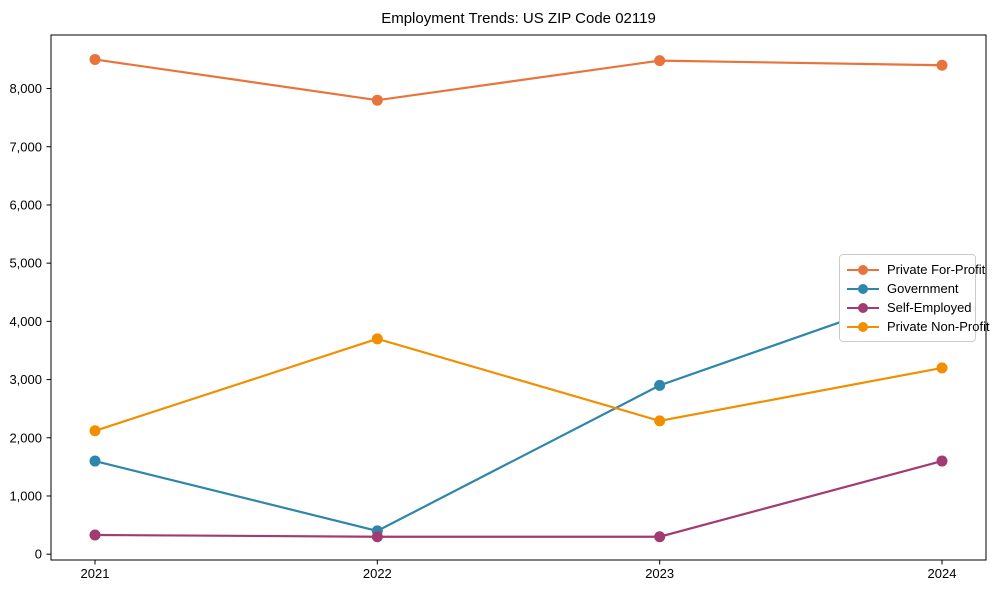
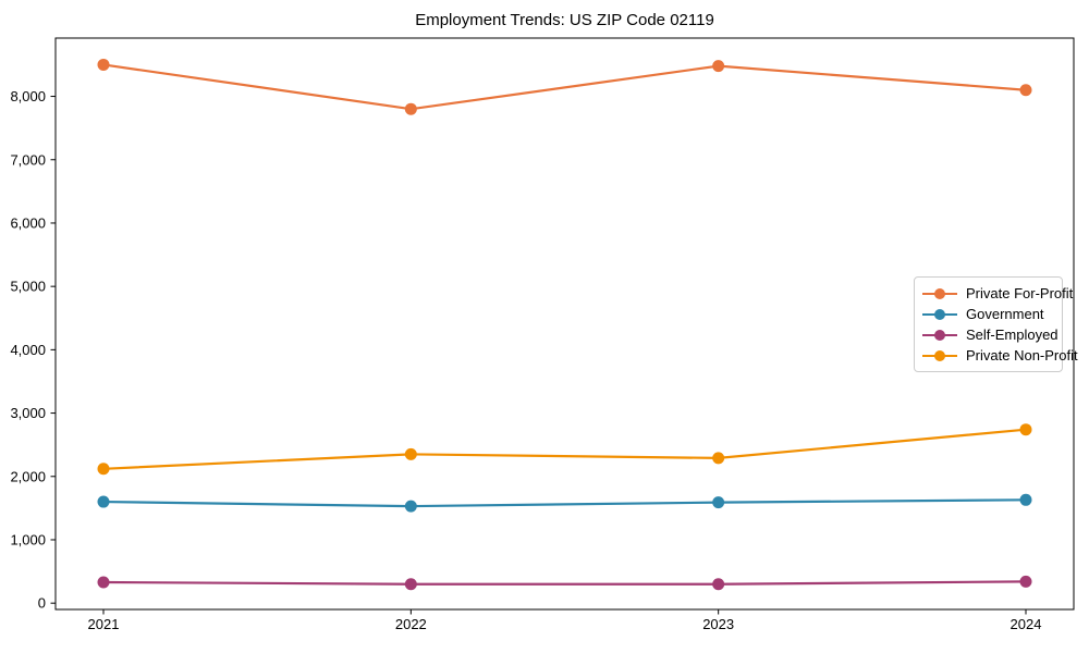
Government/2022: 400 -> 1500
Private Non-Profit/2022: 3700 -> 2400
Government/2023: 2900 -> 1600
Private For-Profit/2024: 8400 -> 8100
Government/2024: 4600 -> 1600
Self-Employed/2024: 1600 -> 300
Private Non-Profit/2024: 3200 -> 2700
